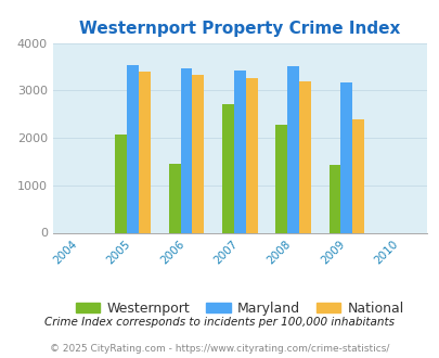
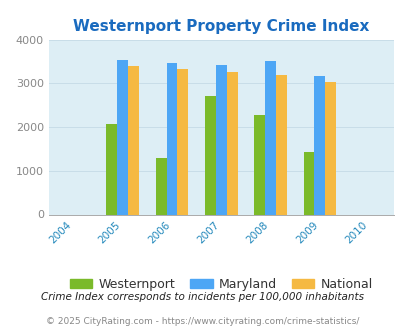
Westernport/2006: 1450 -> 1300
National/2009: 2400 -> 3020
